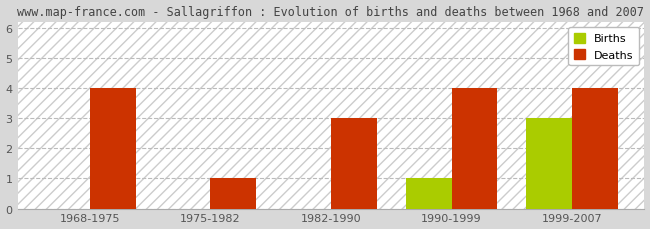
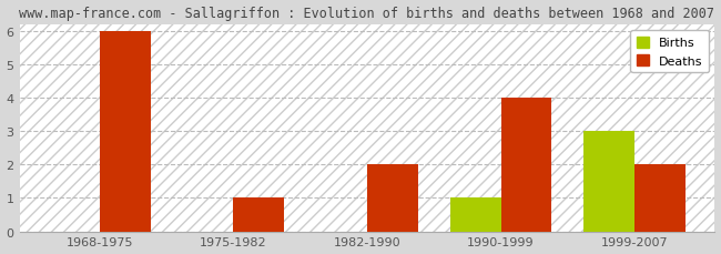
Deaths/1968-1975: 4 -> 6
Deaths/1982-1990: 3 -> 2
Deaths/1999-2007: 4 -> 2
